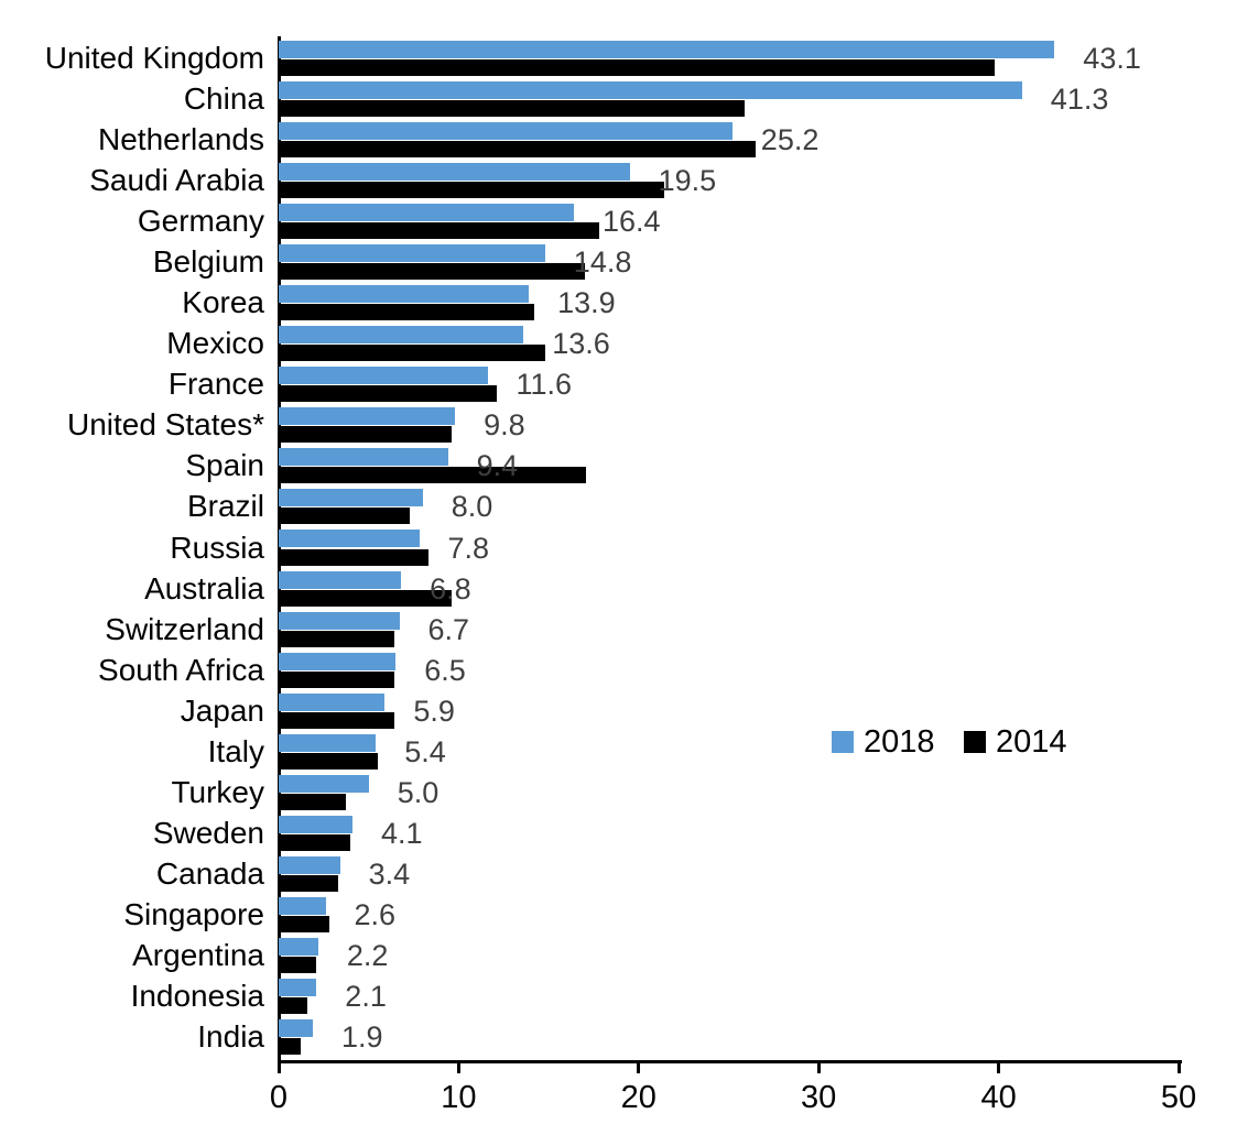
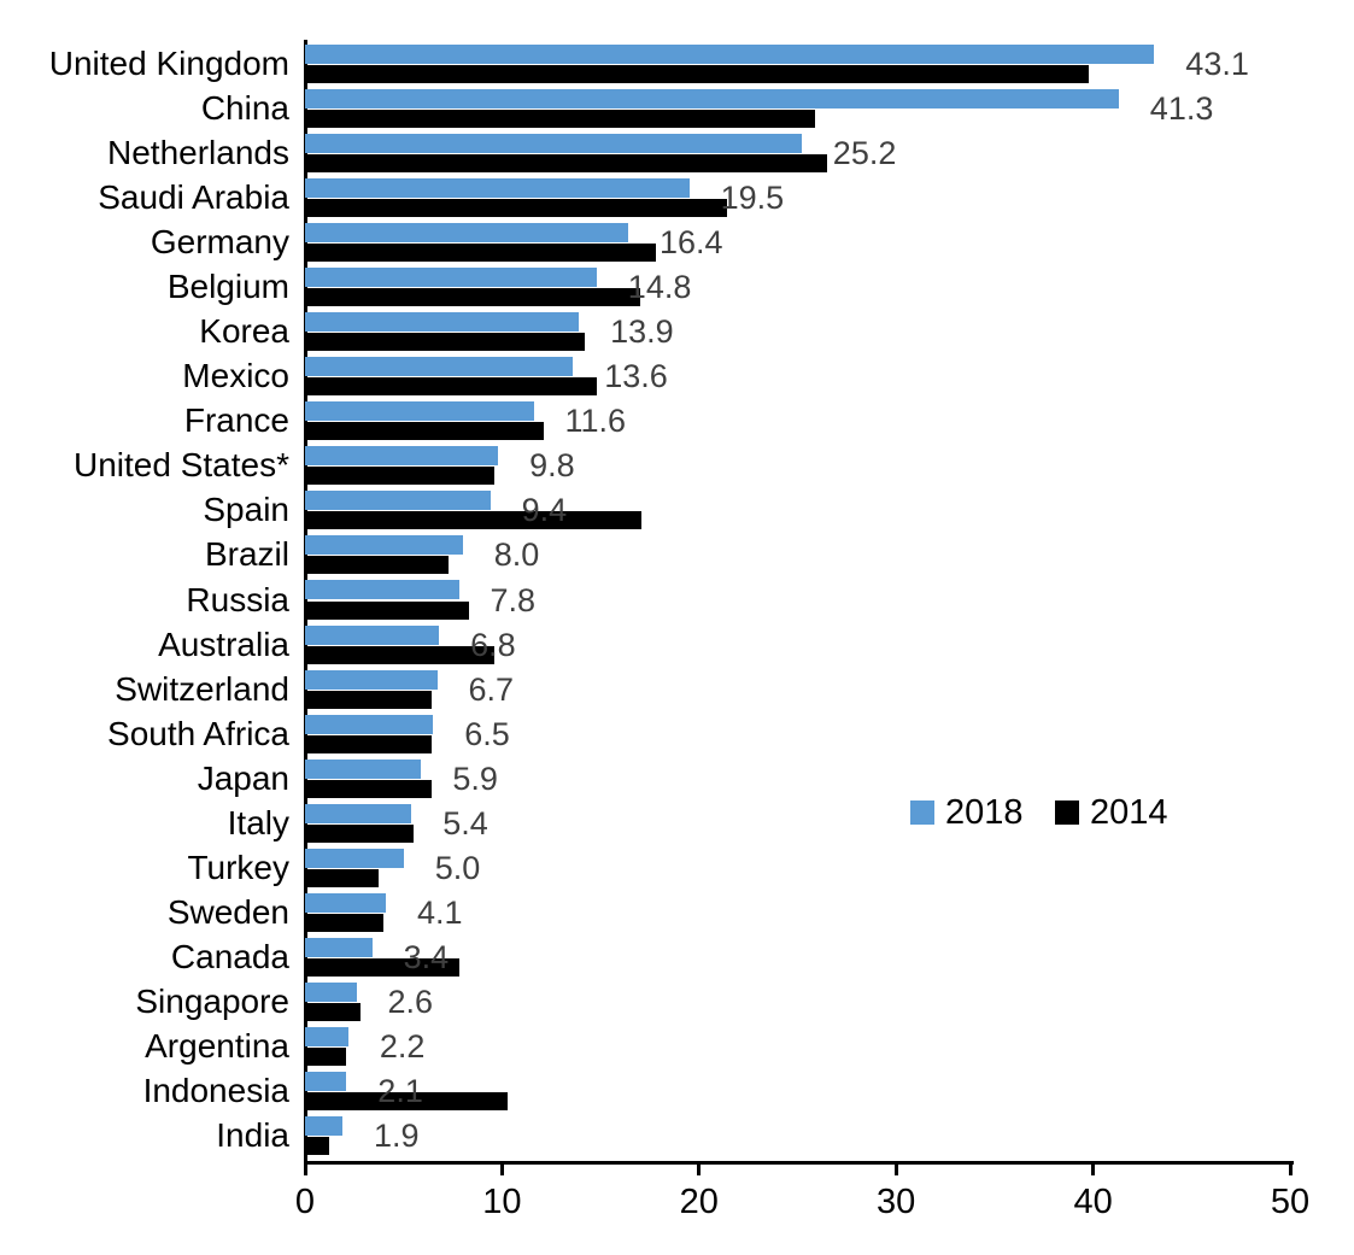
2014/Canada: 3.3 -> 7.8
2014/Indonesia: 1.6 -> 10.3
